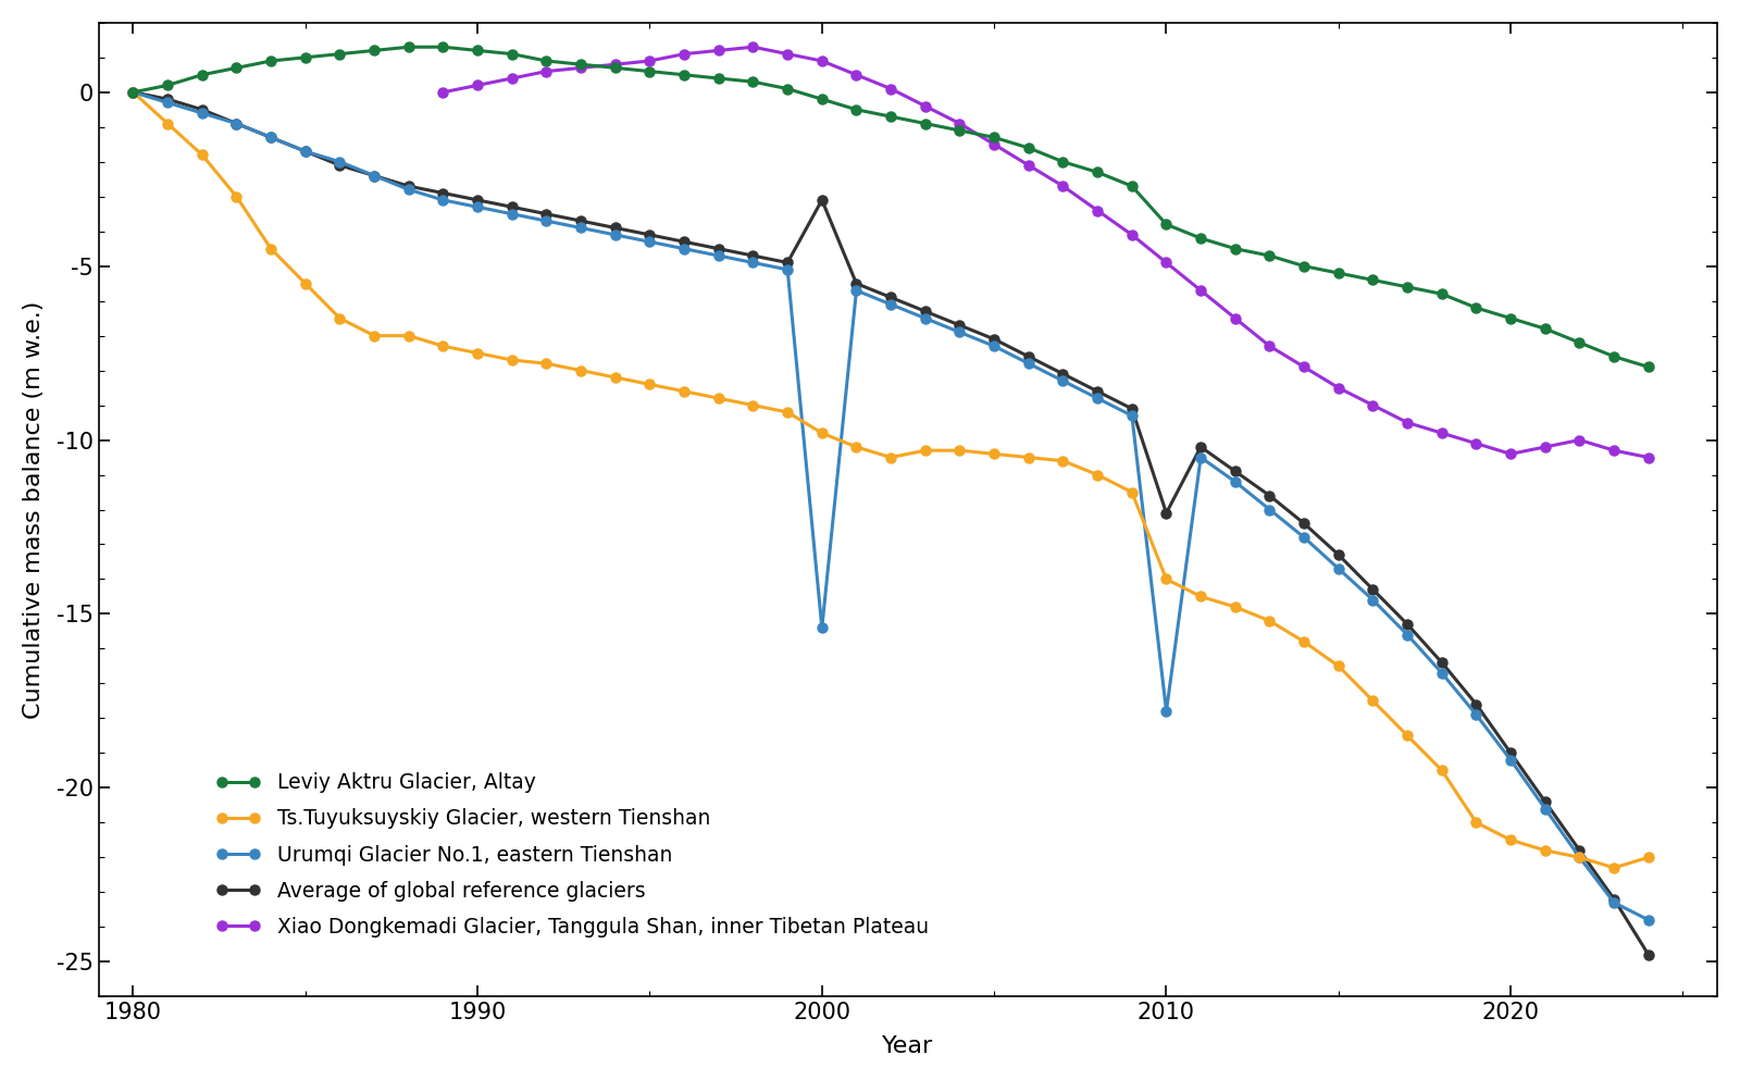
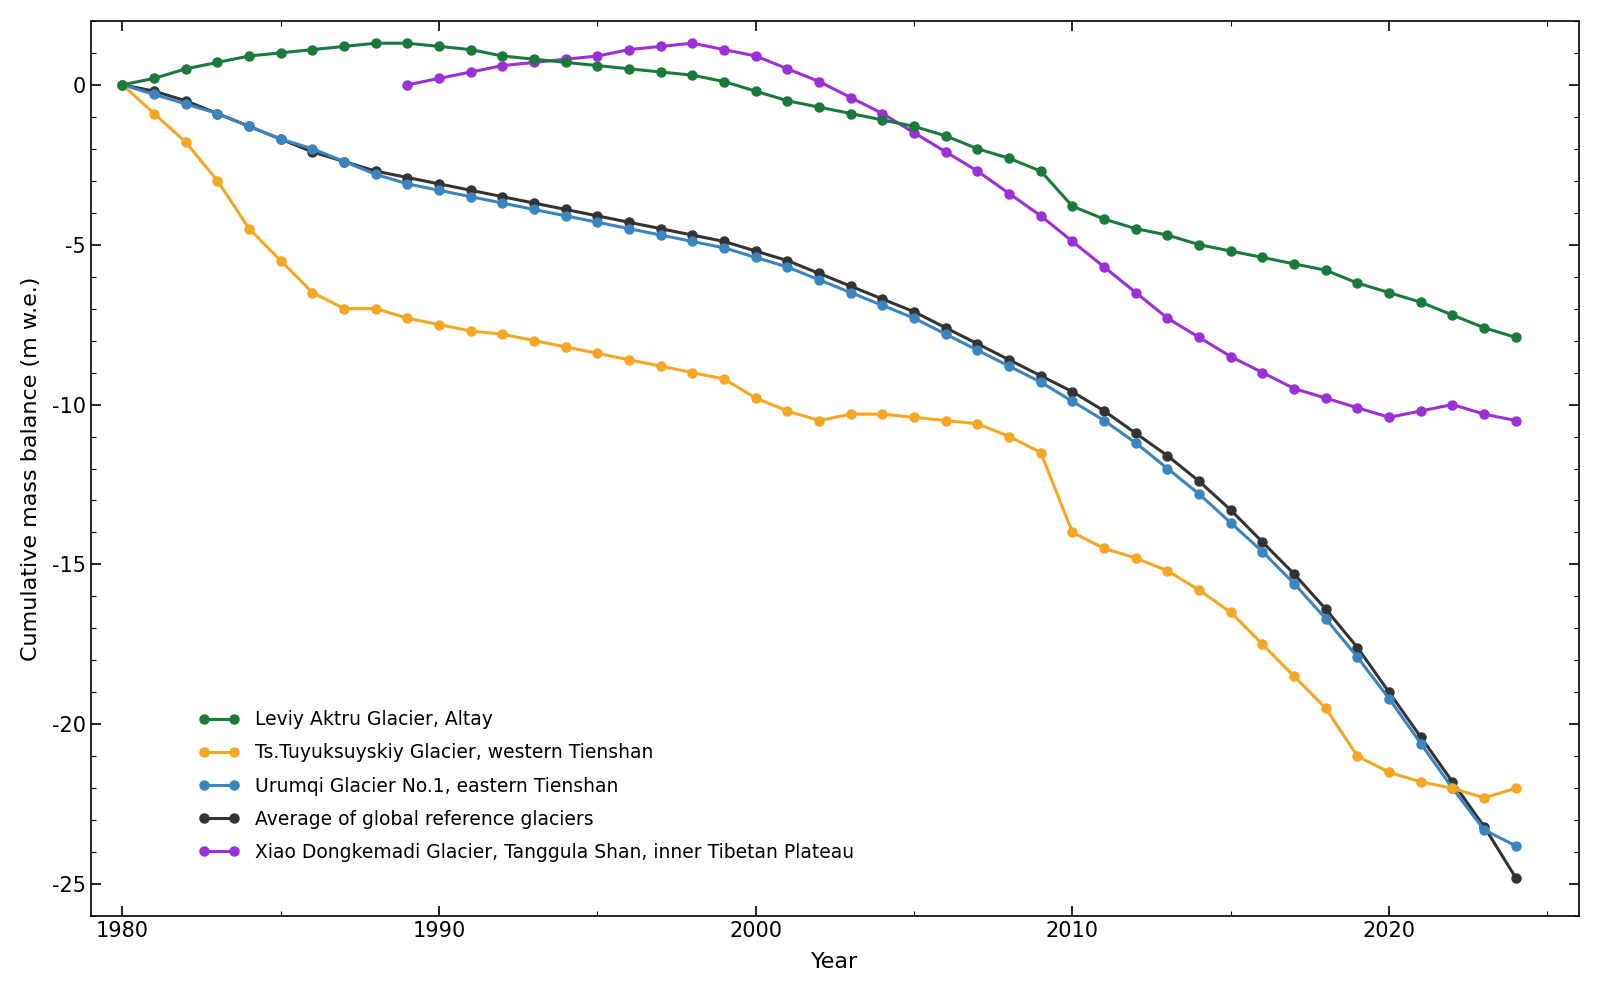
Urumqi Glacier No.1, eastern Tienshan/2000: -15.4 -> -5.4
Average of global reference glaciers/2000: -3.1 -> -5.2
Urumqi Glacier No.1, eastern Tienshan/2010: -17.8 -> -9.9
Average of global reference glaciers/2010: -12.1 -> -9.6
